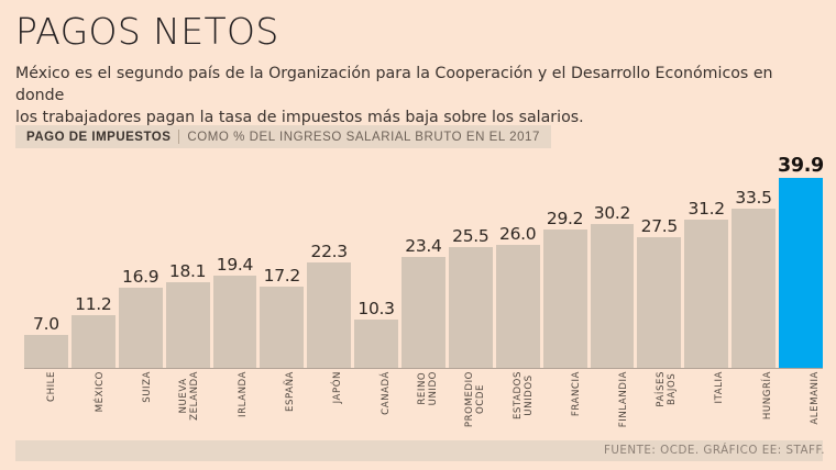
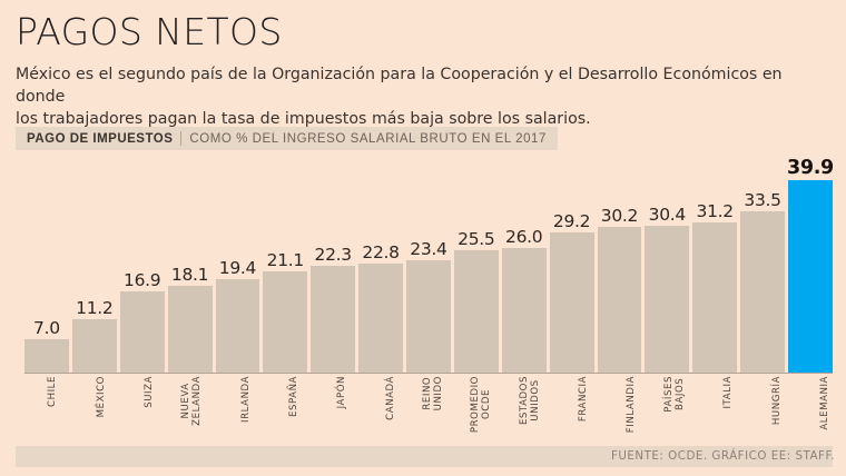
ESPAÑA: 17.2 -> 21.1
CANADÁ: 10.3 -> 22.8
PAÍSES BAJOS: 27.5 -> 30.4
